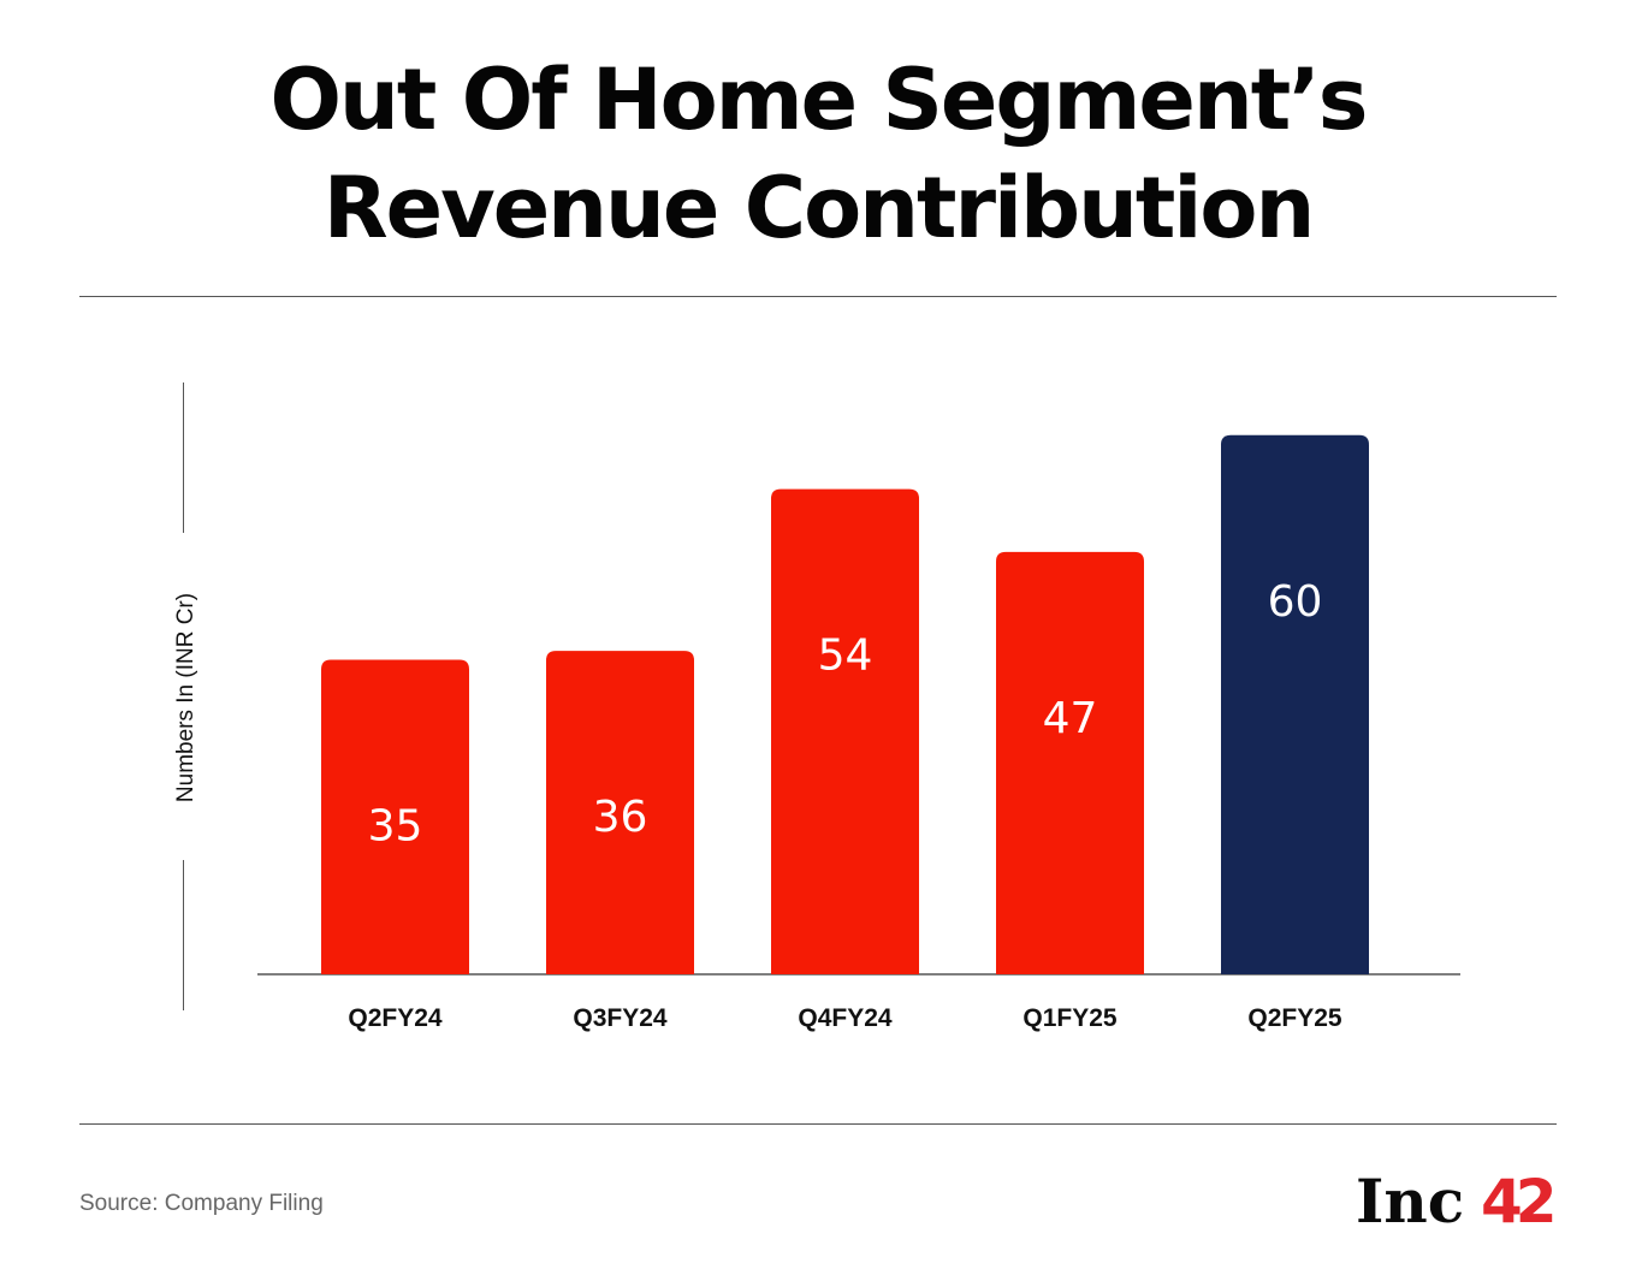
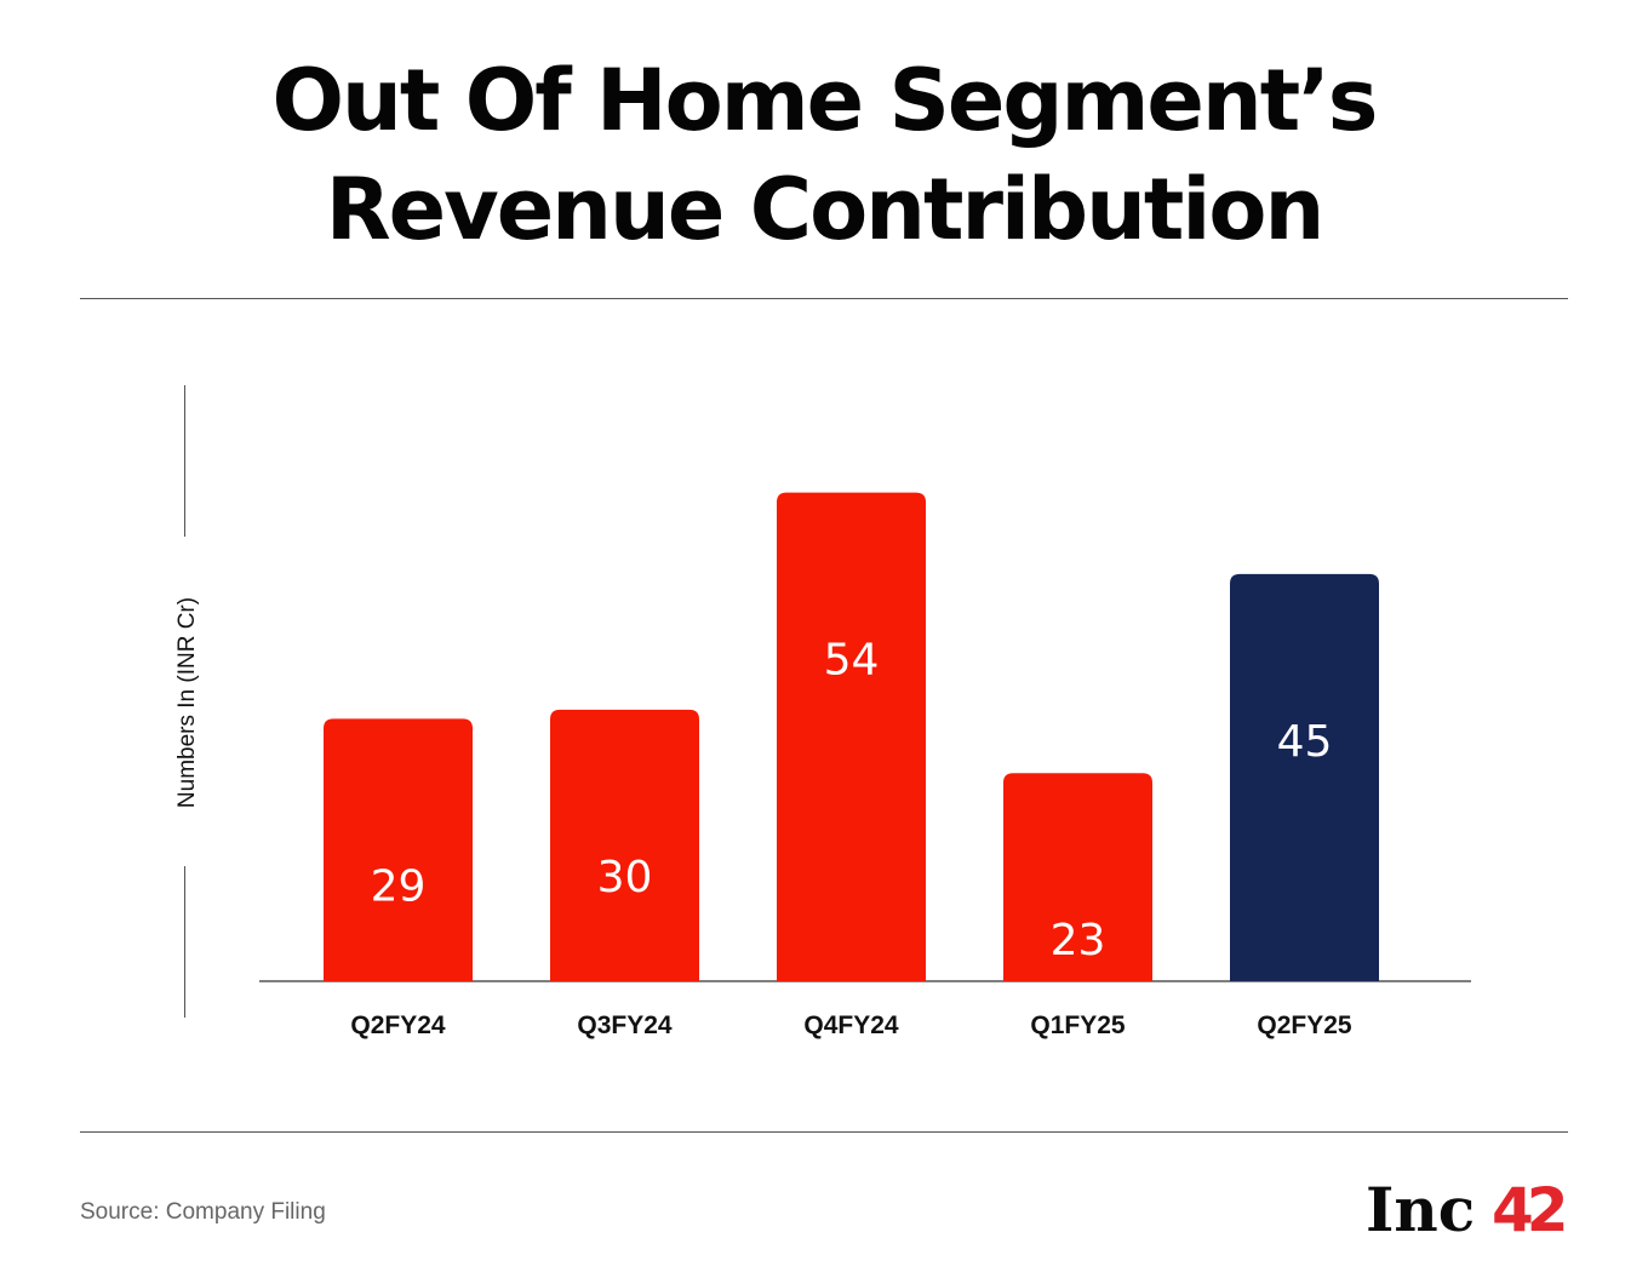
Q2FY24: 35 -> 29
Q3FY24: 36 -> 30
Q1FY25: 47 -> 23
Q2FY25: 60 -> 45
